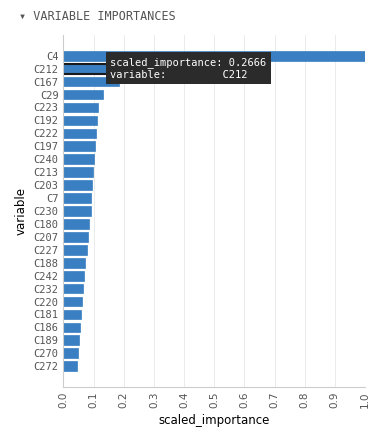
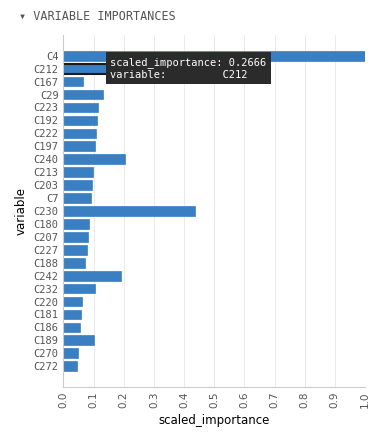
C167: 0.185 -> 0.065
C240: 0.102 -> 0.205
C230: 0.090 -> 0.435
C242: 0.068 -> 0.190
C232: 0.065 -> 0.105
C189: 0.052 -> 0.100
